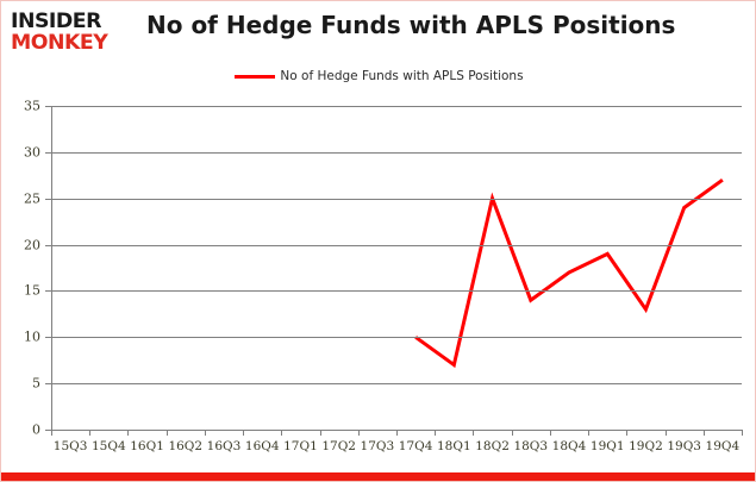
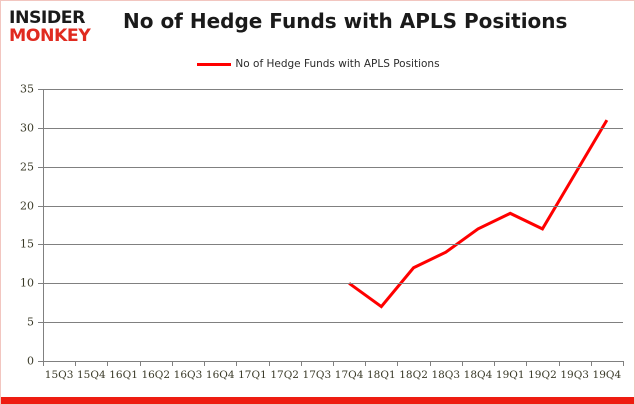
18Q2: 25 -> 12
19Q2: 13 -> 17
19Q4: 27 -> 31
